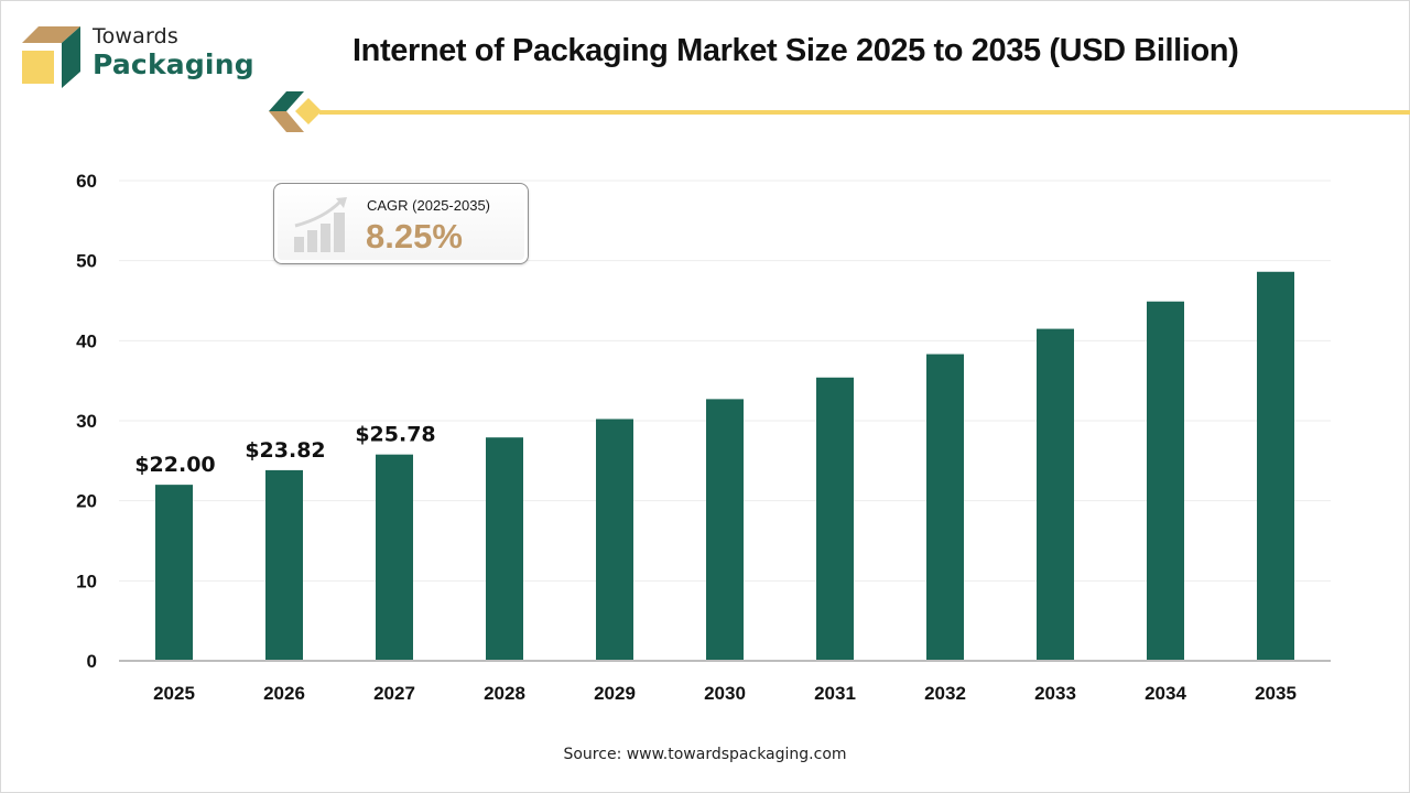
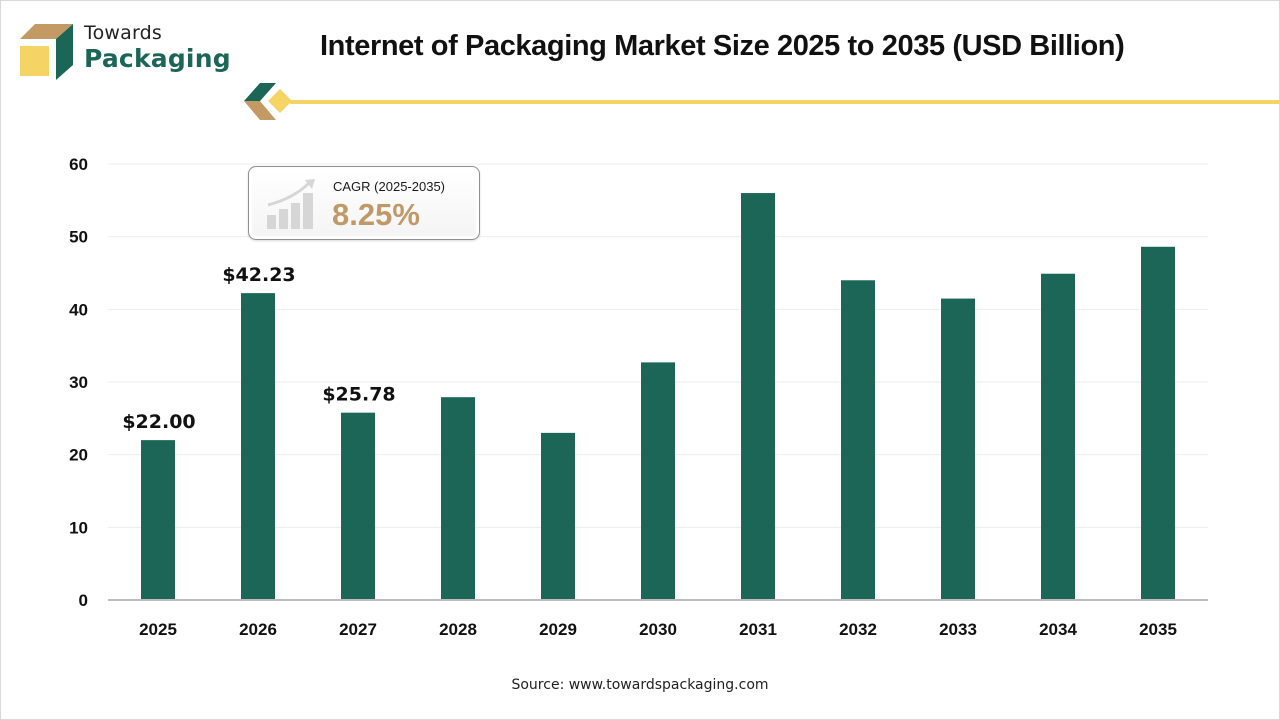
2026: $23.82 -> $42.23
2029: 30 -> 23
2031: 35 -> 56
2032: 38 -> 44
